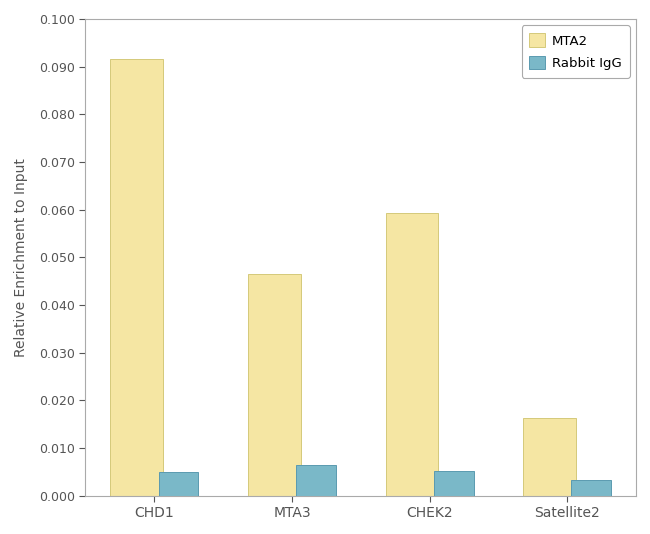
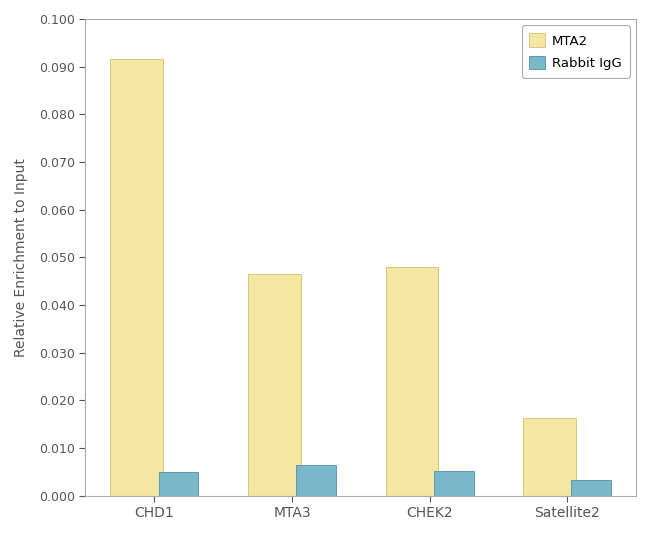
MTA2/CHEK2: 0.0592 -> 0.0480
